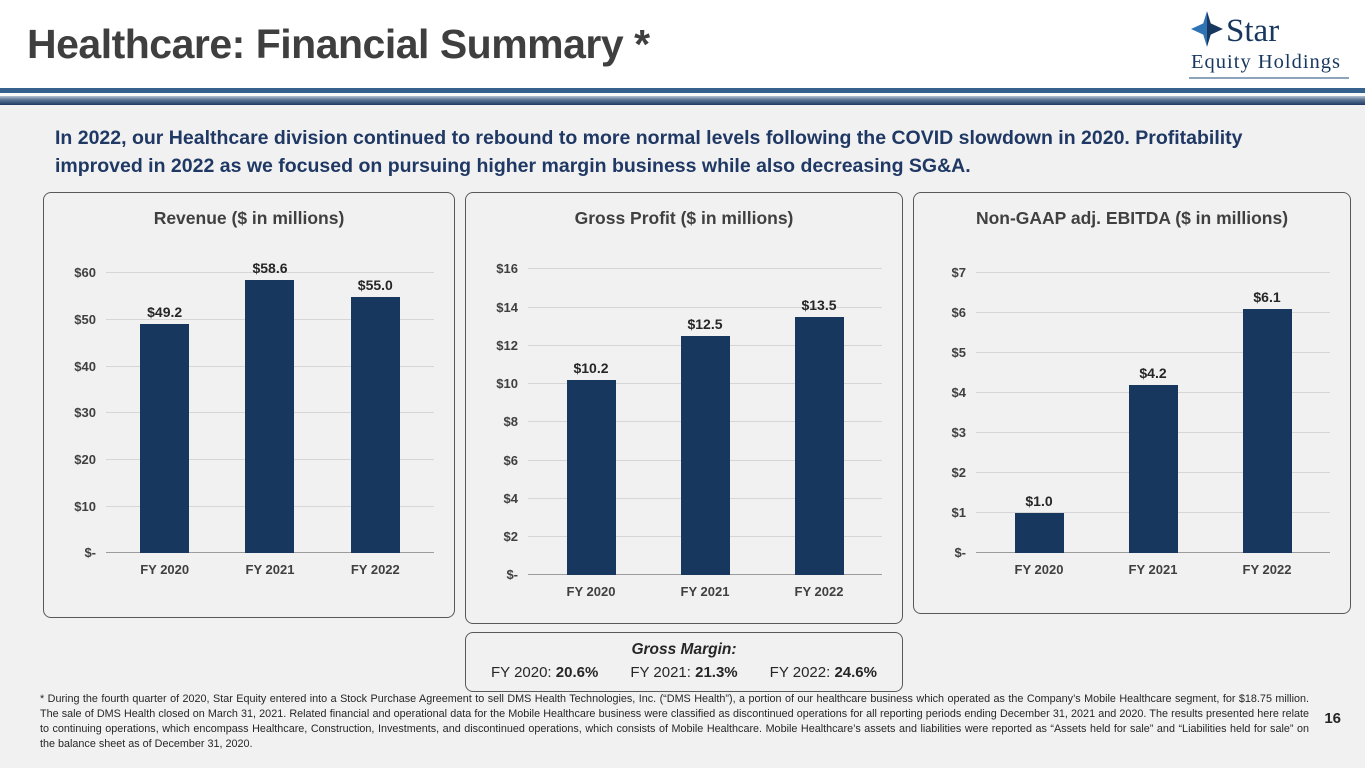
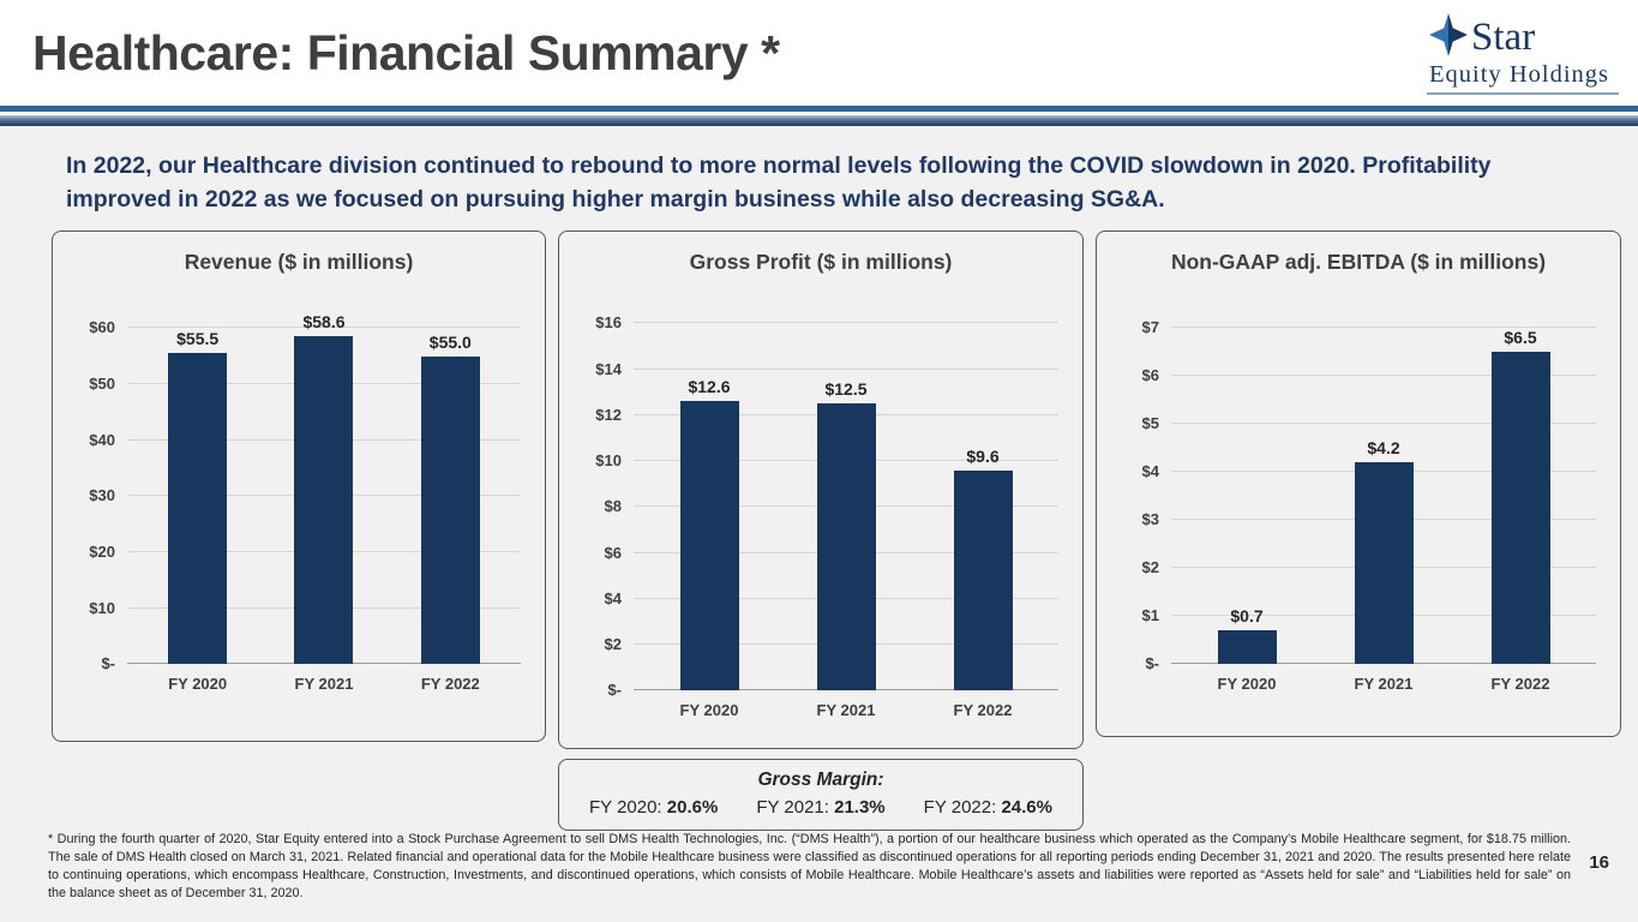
Revenue ($ in millions)/FY 2020: $49.2 -> $55.5
Gross Profit ($ in millions)/FY 2020: $10.2 -> $12.6
Gross Profit ($ in millions)/FY 2022: $13.5 -> $9.6
Non-GAAP adj. EBITDA ($ in millions)/FY 2020: $1.0 -> $0.7
Non-GAAP adj. EBITDA ($ in millions)/FY 2022: $6.1 -> $6.5
